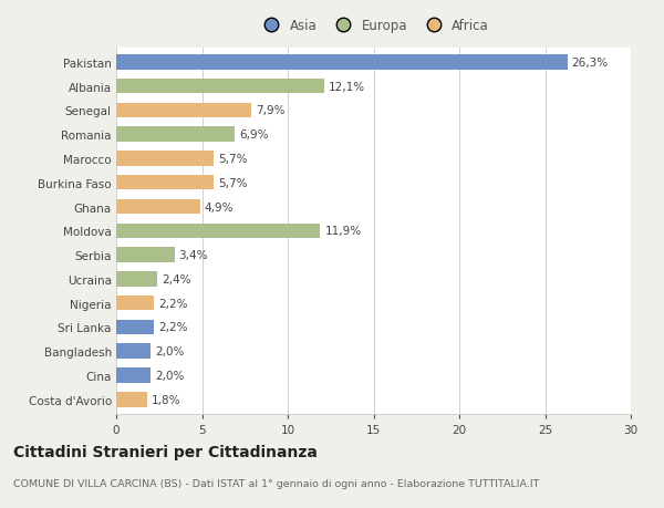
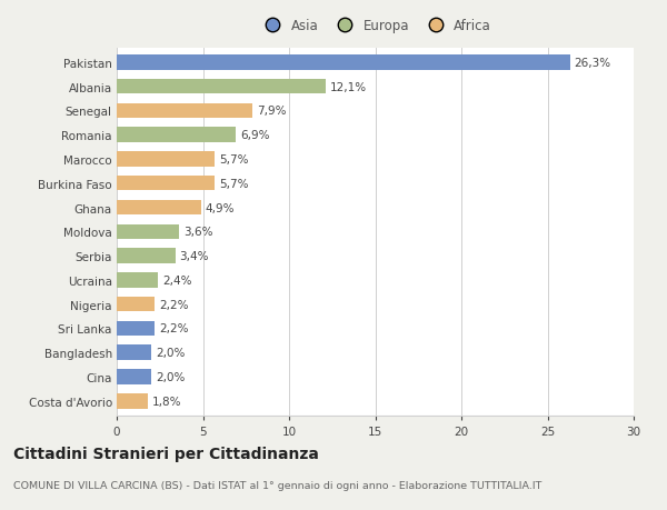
Moldova: 11,9% -> 3,6%
